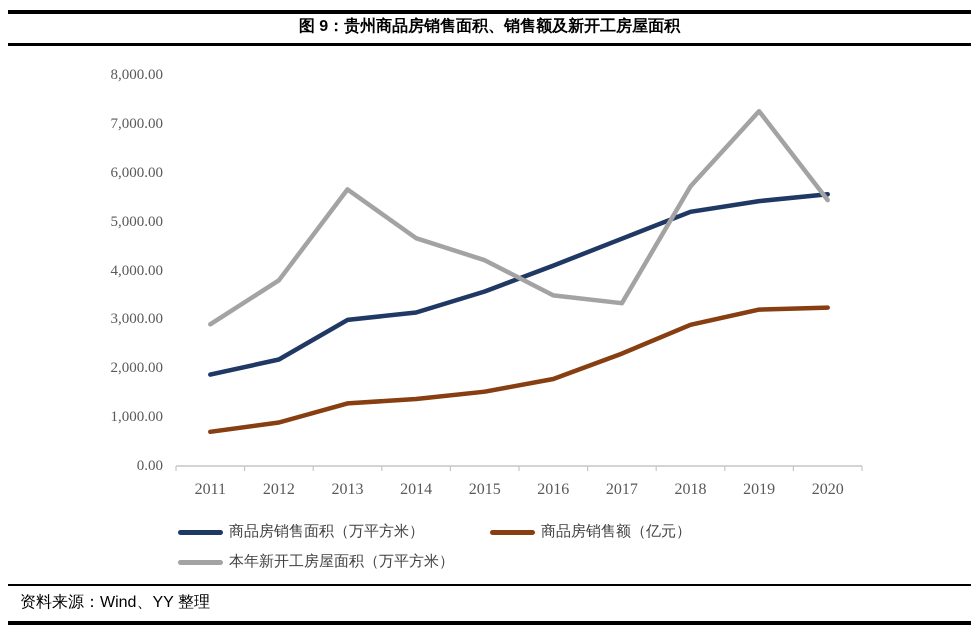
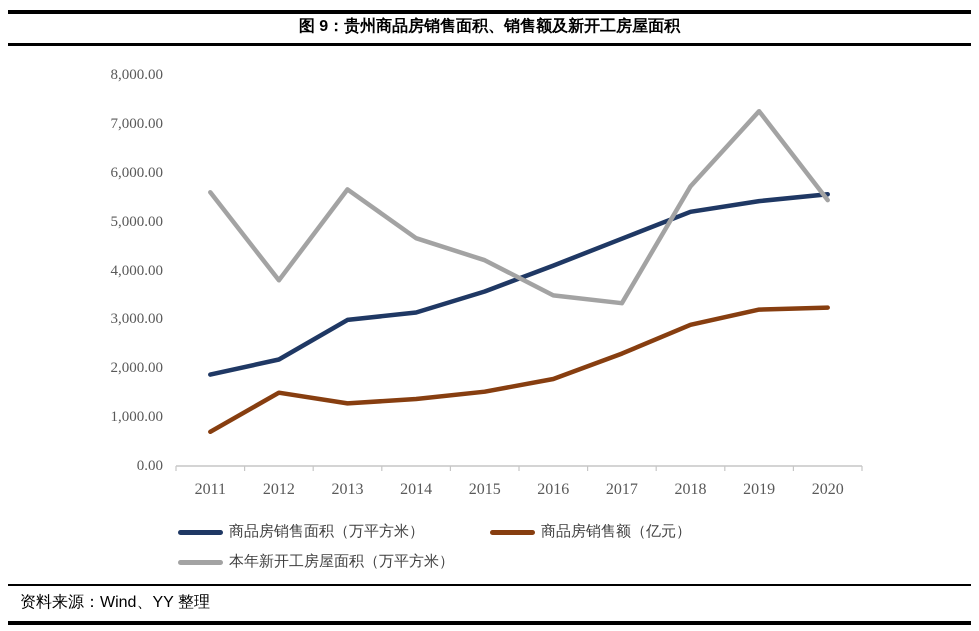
本年新开工房屋面积（万平方米）/2011: 2900 -> 5600
商品房销售额（亿元）/2012: 900 -> 1500
